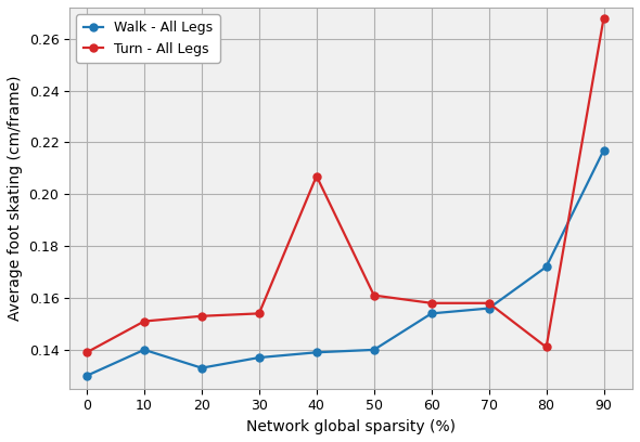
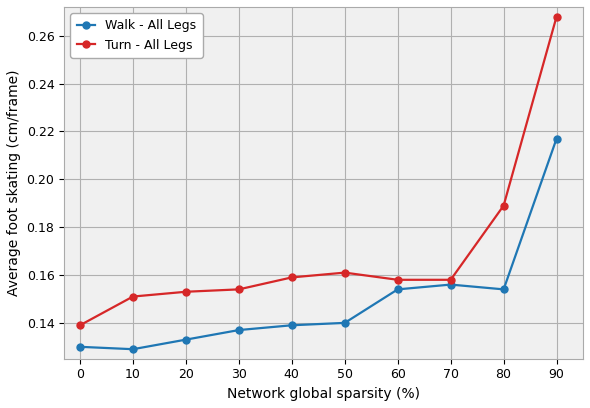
Walk - All Legs/10: 0.140 -> 0.129
Turn - All Legs/40: 0.207 -> 0.159
Walk - All Legs/80: 0.172 -> 0.154
Turn - All Legs/80: 0.141 -> 0.189
